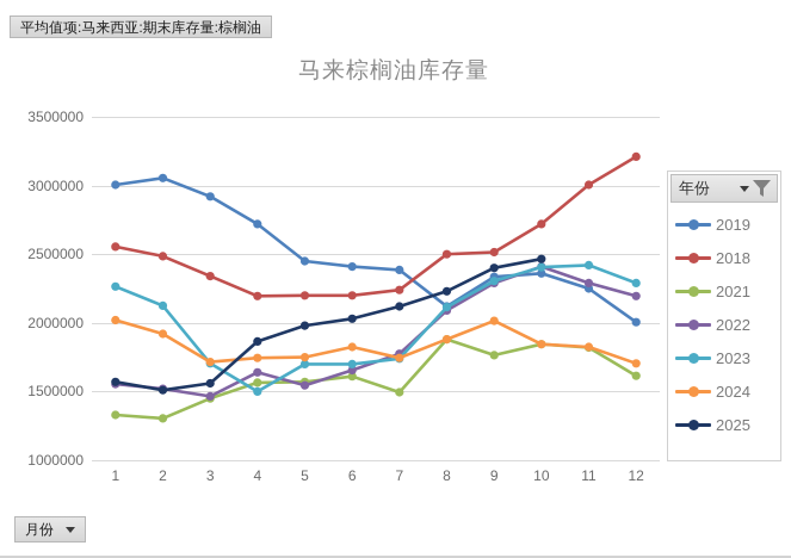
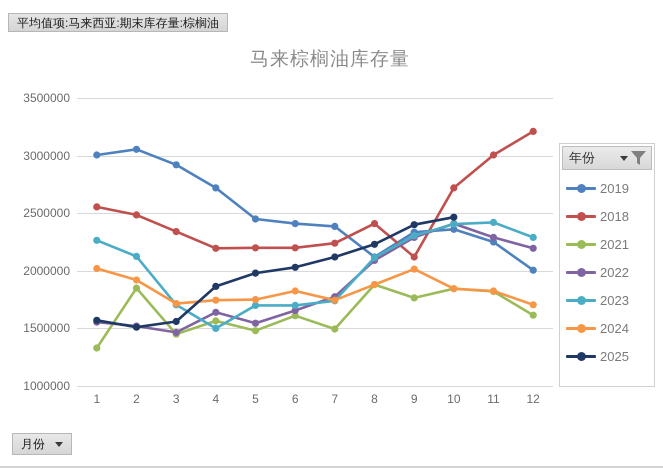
2021/2: 1300000 -> 1850000
2021/5: 1570000 -> 1480000
2018/8: 2500000 -> 2410000
2018/9: 2520000 -> 2120000
